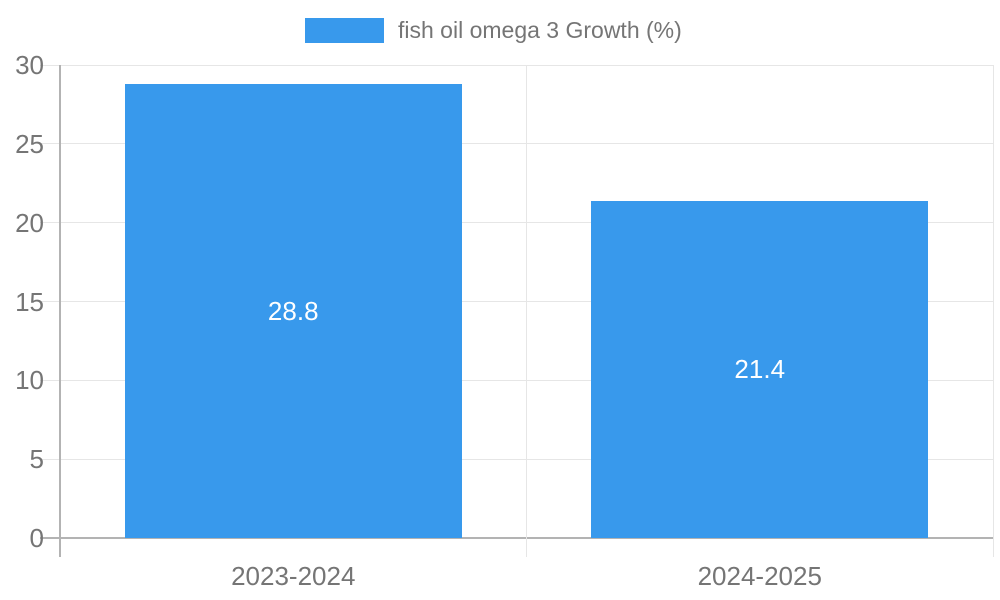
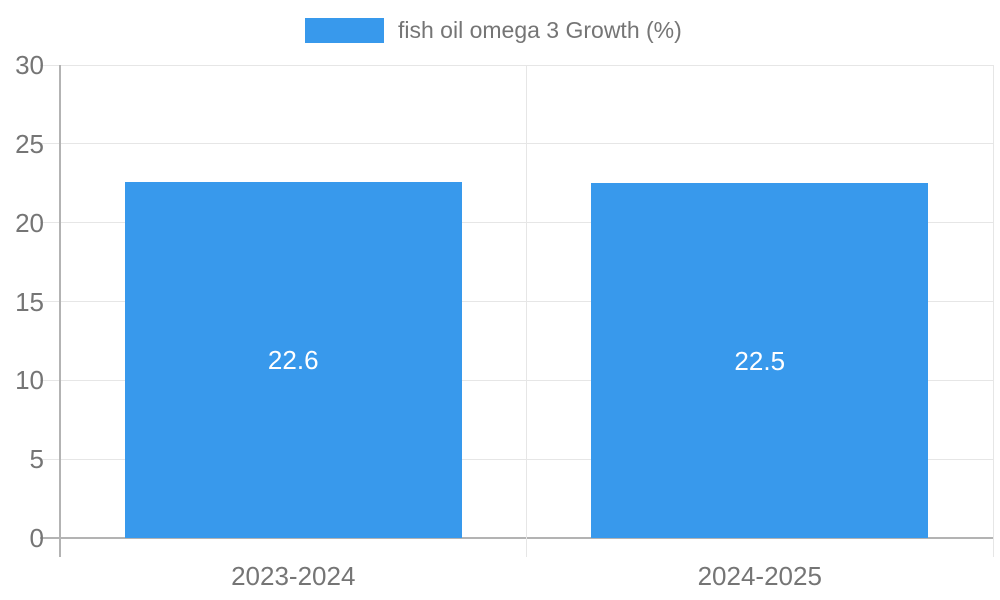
2023-2024: 28.8 -> 22.6
2024-2025: 21.4 -> 22.5
